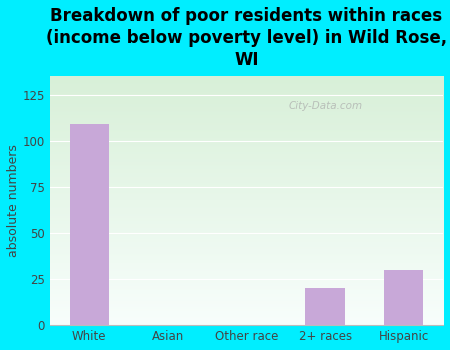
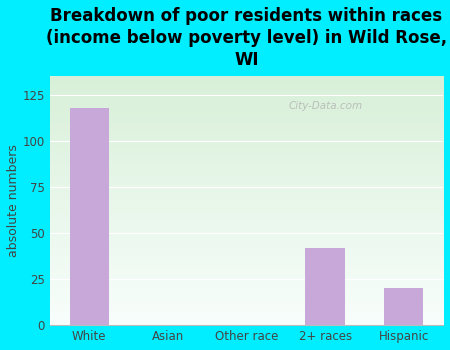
White: 109 -> 118
2+ races: 20 -> 42
Hispanic: 30 -> 20
